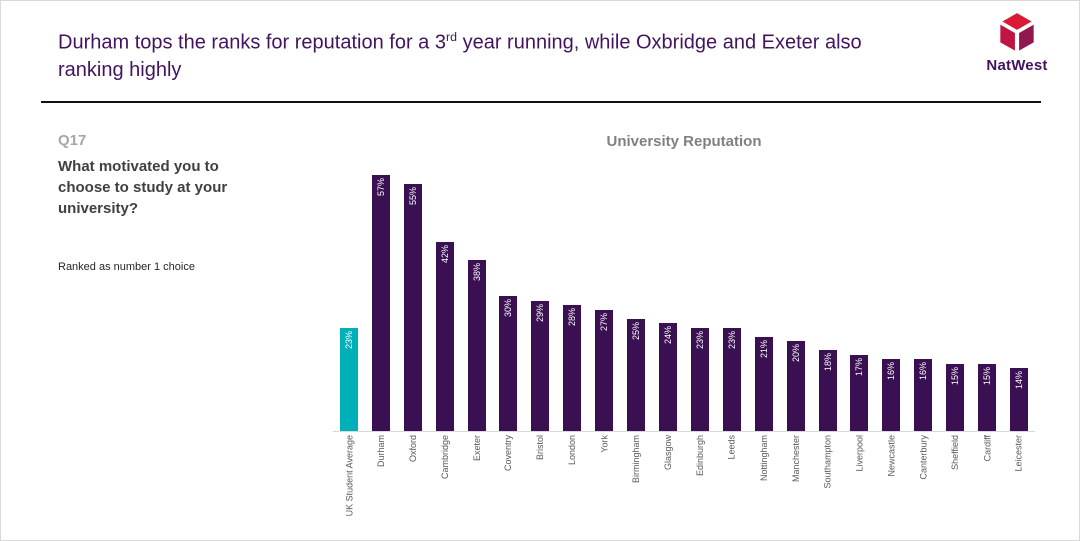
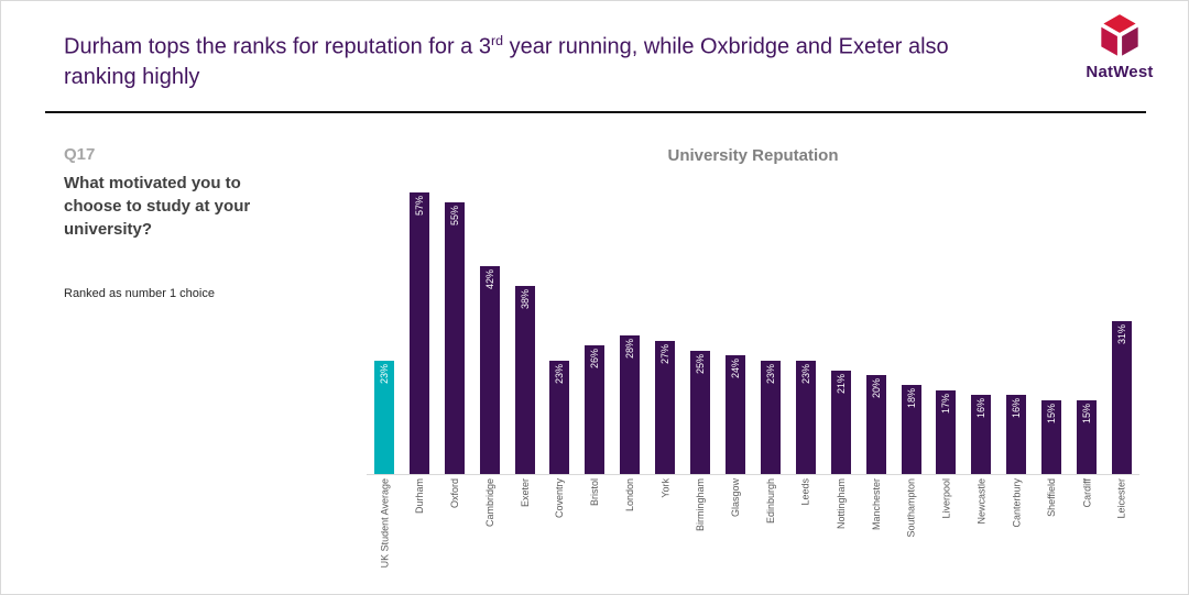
Coventry: 30% -> 23%
Bristol: 29% -> 26%
Leicester: 14% -> 31%
